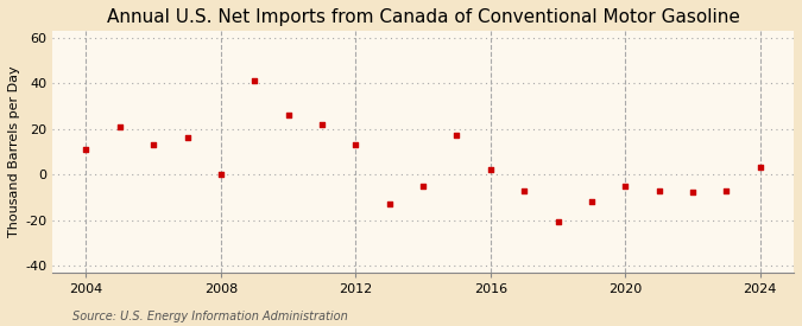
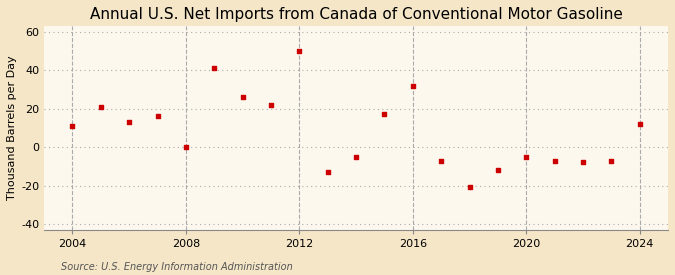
2012: 13 -> 50
2016: 2 -> 32
2024: 3 -> 12
